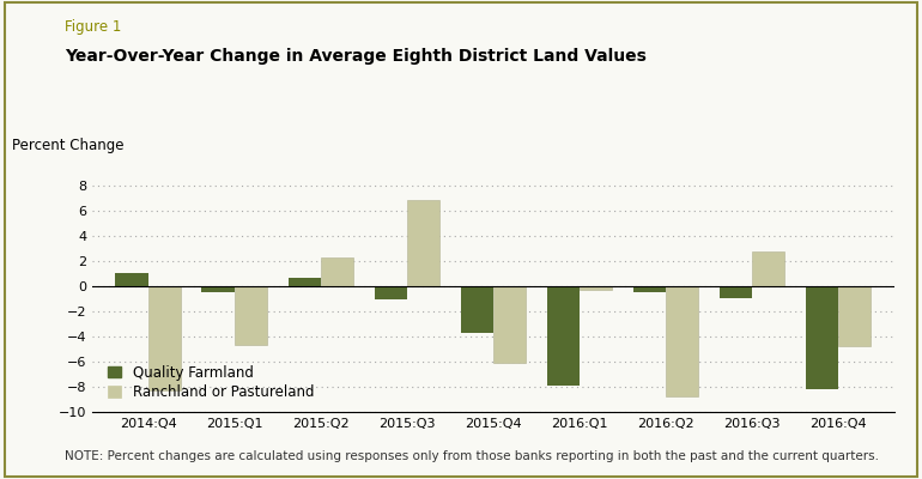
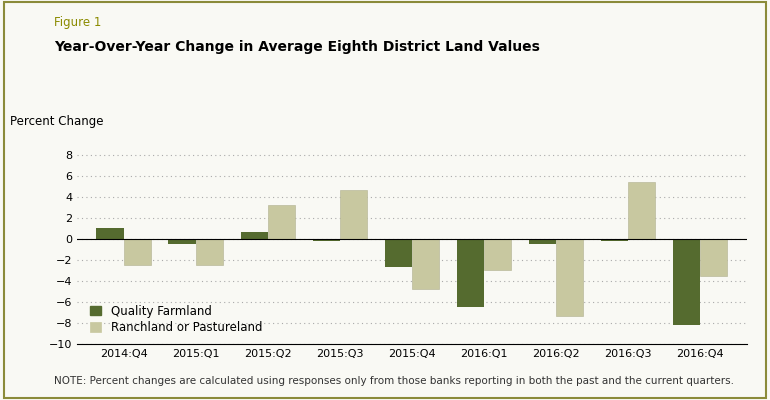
Ranchland or Pastureland/2014:Q4: -8.3 -> -2.5
Ranchland or Pastureland/2015:Q1: -4.7 -> -2.5
Ranchland or Pastureland/2015:Q2: 2.3 -> 3.2
Quality Farmland/2015:Q3: -1.1 -> -0.2
Ranchland or Pastureland/2015:Q3: 6.8 -> 4.6
Quality Farmland/2015:Q4: -3.7 -> -2.7
Ranchland or Pastureland/2015:Q4: -6.1 -> -4.8
Quality Farmland/2016:Q1: -7.9 -> -6.5
Ranchland or Pastureland/2016:Q1: -0.3 -> -3.0
Ranchland or Pastureland/2016:Q2: -8.8 -> -7.3
Quality Farmland/2016:Q3: -1.0 -> -0.2
Ranchland or Pastureland/2016:Q3: 2.7 -> 5.4
Ranchland or Pastureland/2016:Q4: -4.8 -> -3.5
